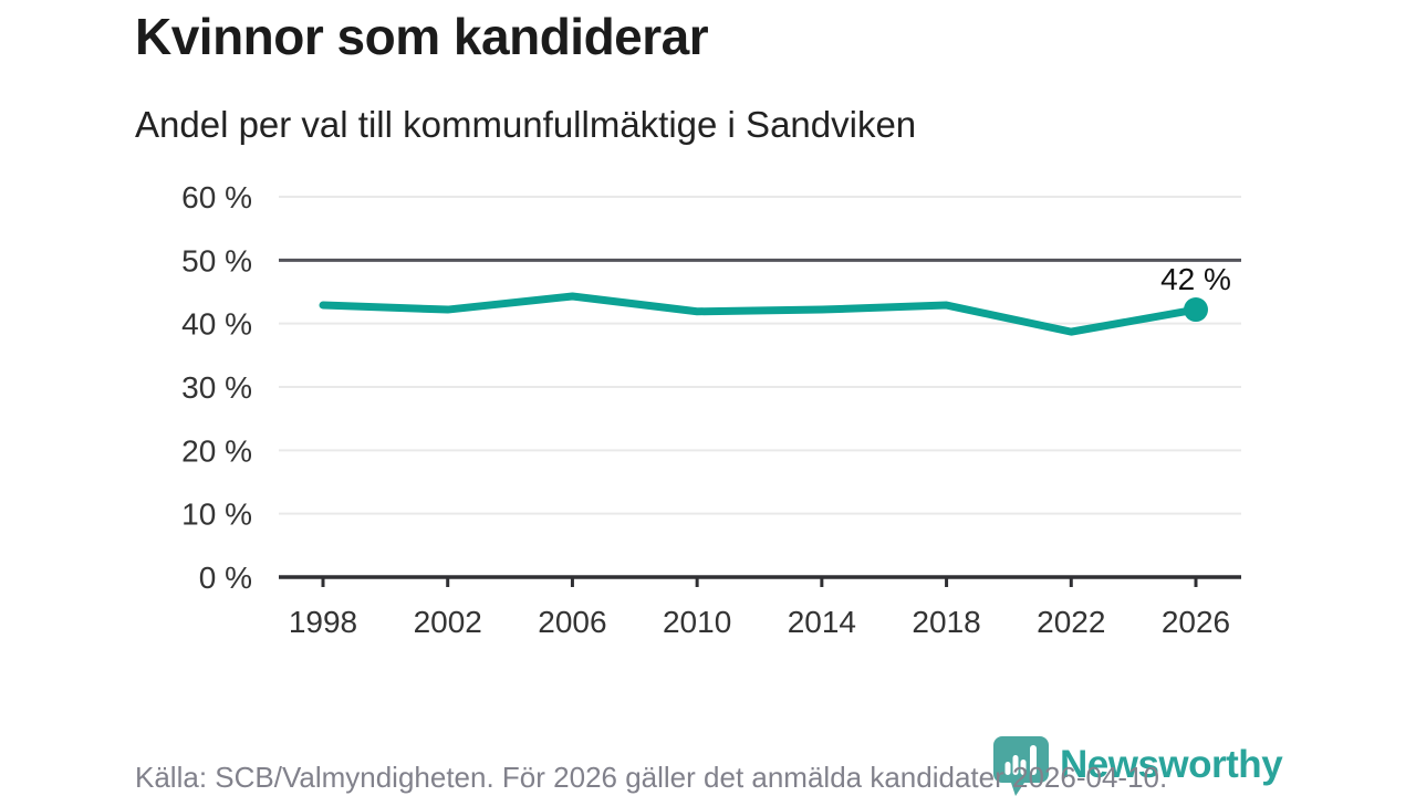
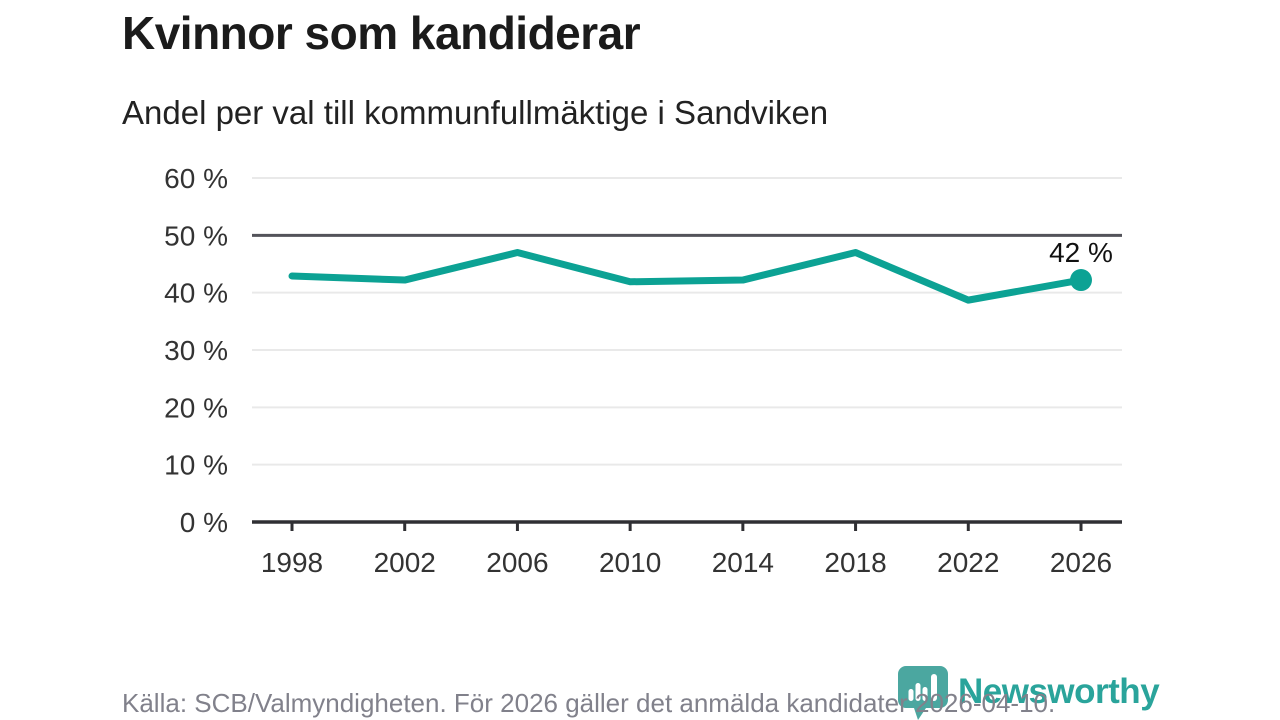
2006: 44% -> 47%
2018: 43% -> 47%
